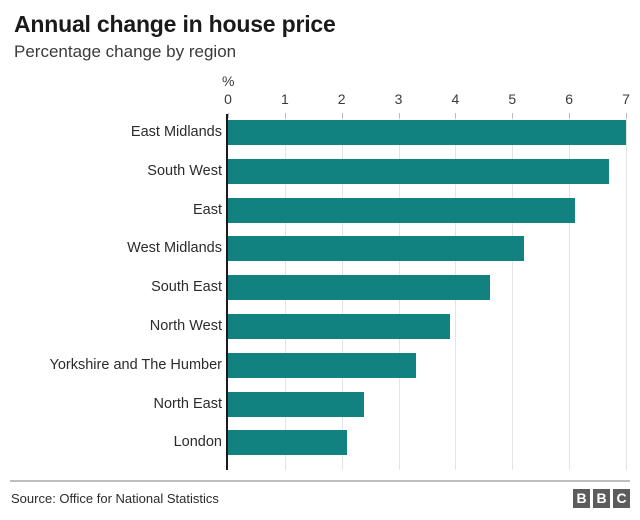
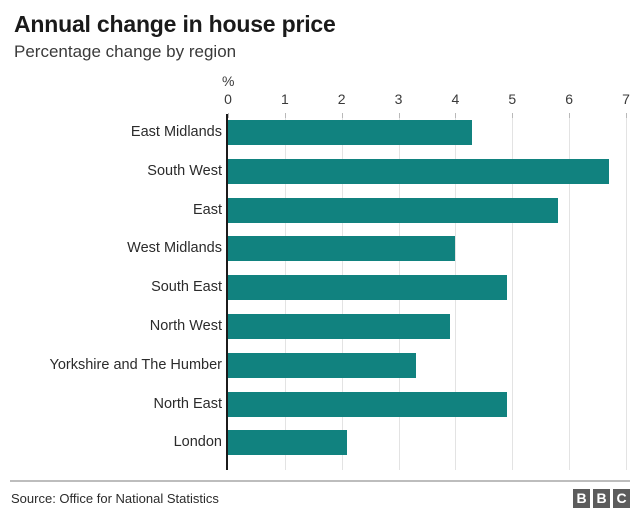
East Midlands: 7.0 -> 4.3
East: 6.1 -> 5.8
West Midlands: 5.2 -> 4.0
South East: 4.6 -> 4.9
North East: 2.4 -> 4.9
